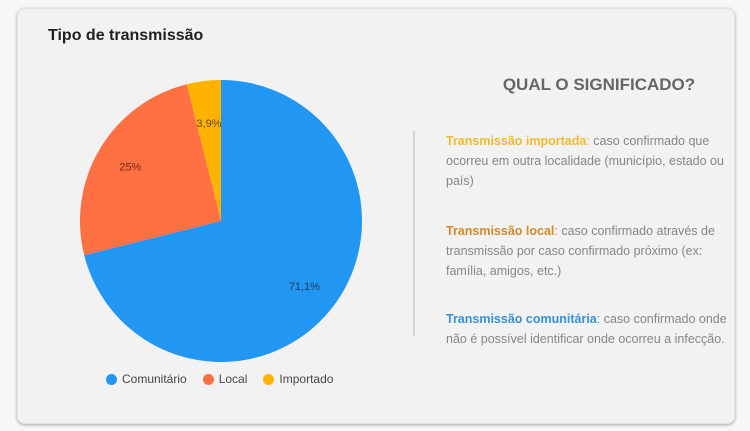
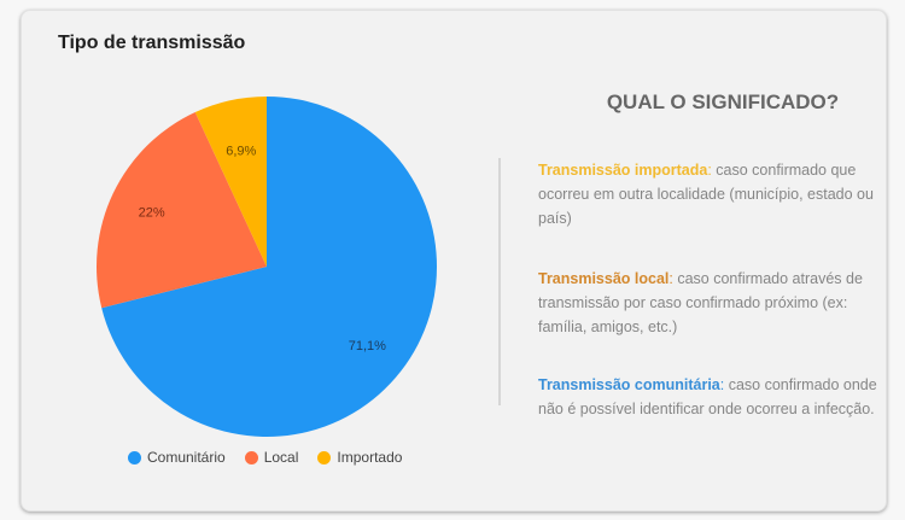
Local: 25% -> 22%
Importado: 3,9% -> 6,9%
